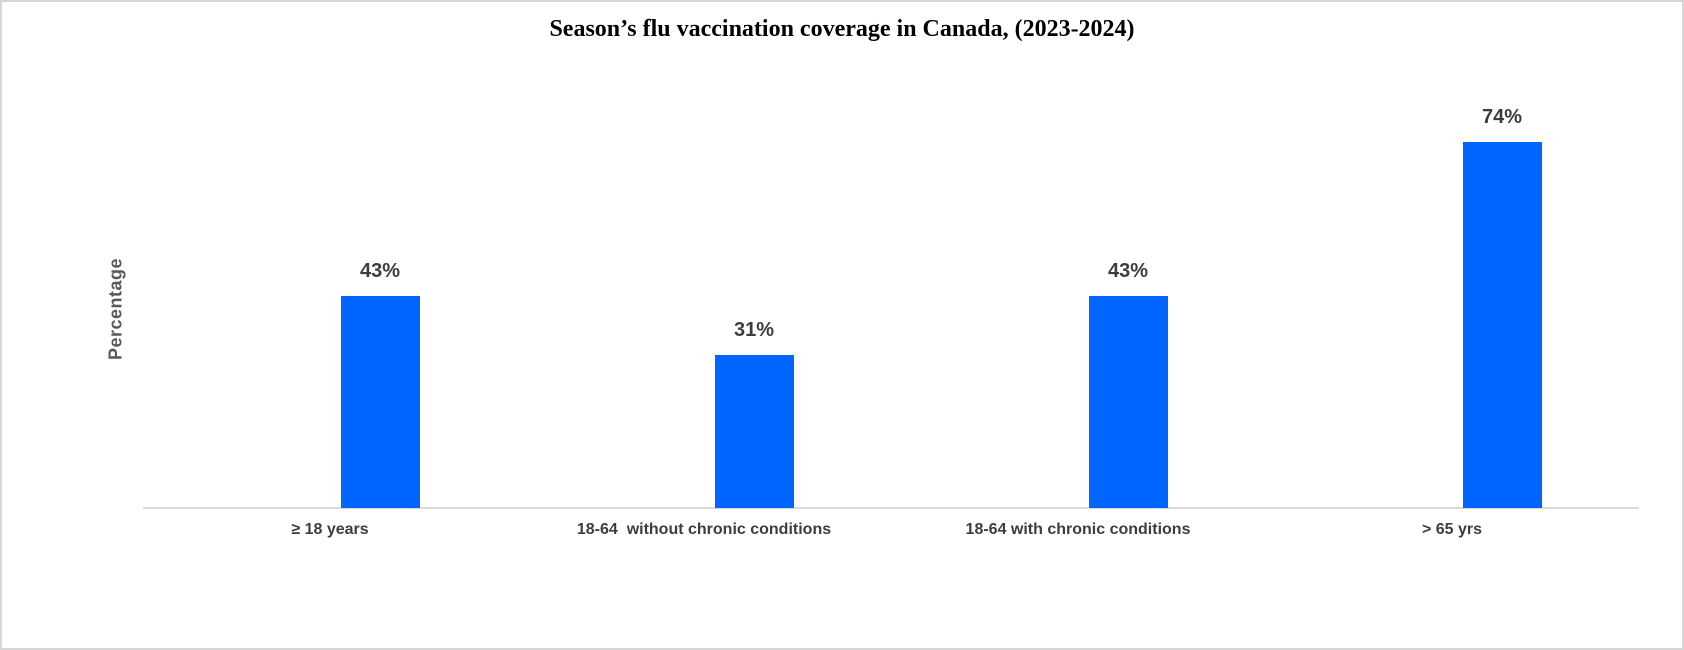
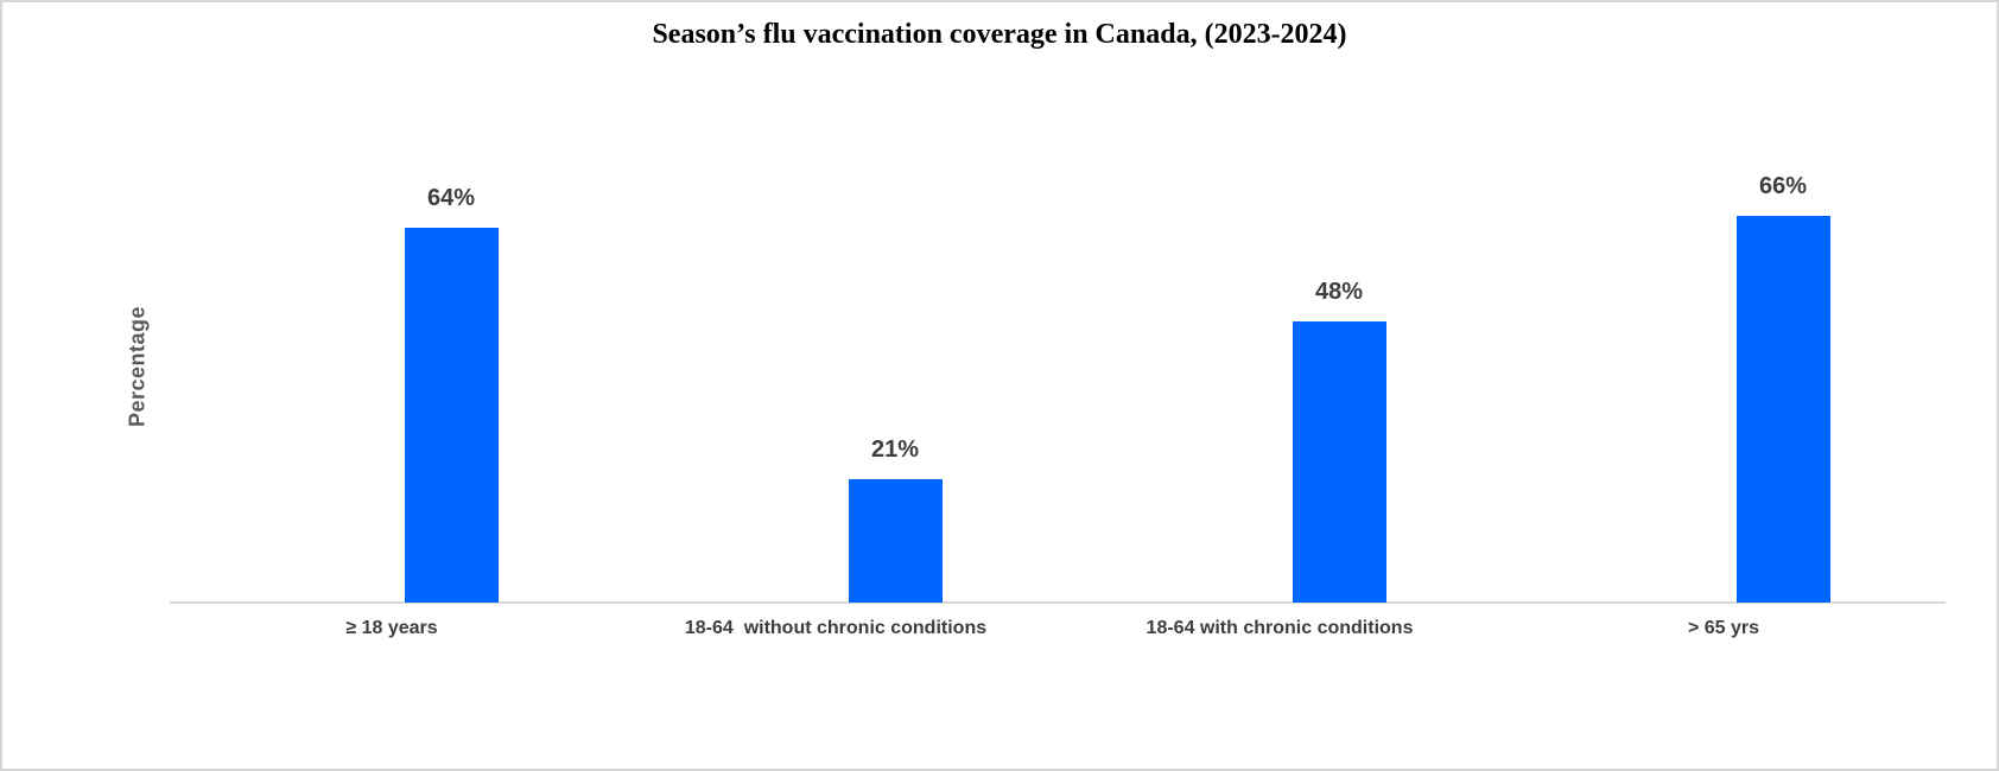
≥ 18 years: 43% -> 64%
18-64 without chronic conditions: 31% -> 21%
18-64 with chronic conditions: 43% -> 48%
> 65 yrs: 74% -> 66%
